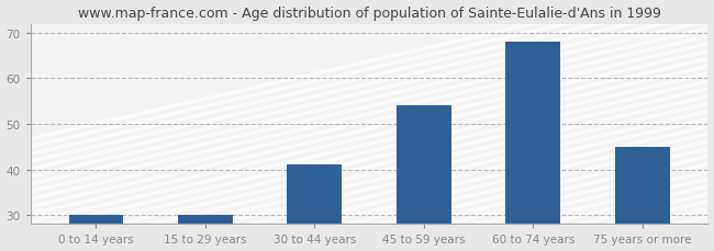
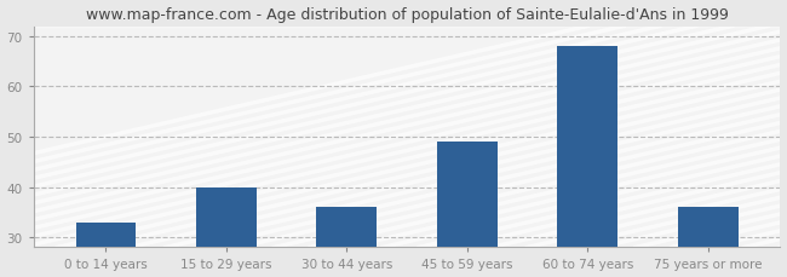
0 to 14 years: 30 -> 33
15 to 29 years: 30 -> 40
30 to 44 years: 41 -> 36
45 to 59 years: 54 -> 49
75 years or more: 45 -> 36
